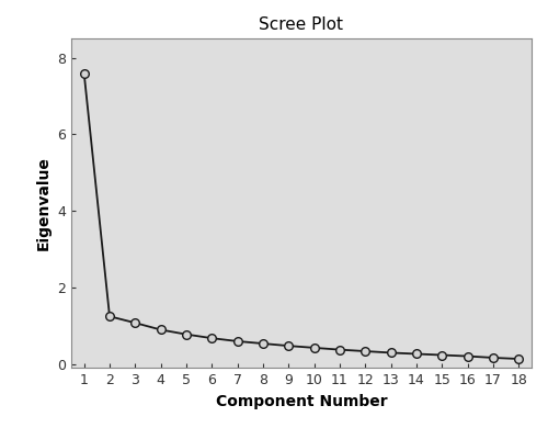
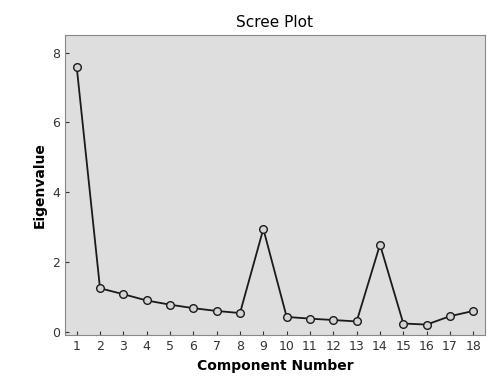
9: 0.48 -> 2.95
14: 0.27 -> 2.50
17: 0.17 -> 0.45
18: 0.14 -> 0.60
